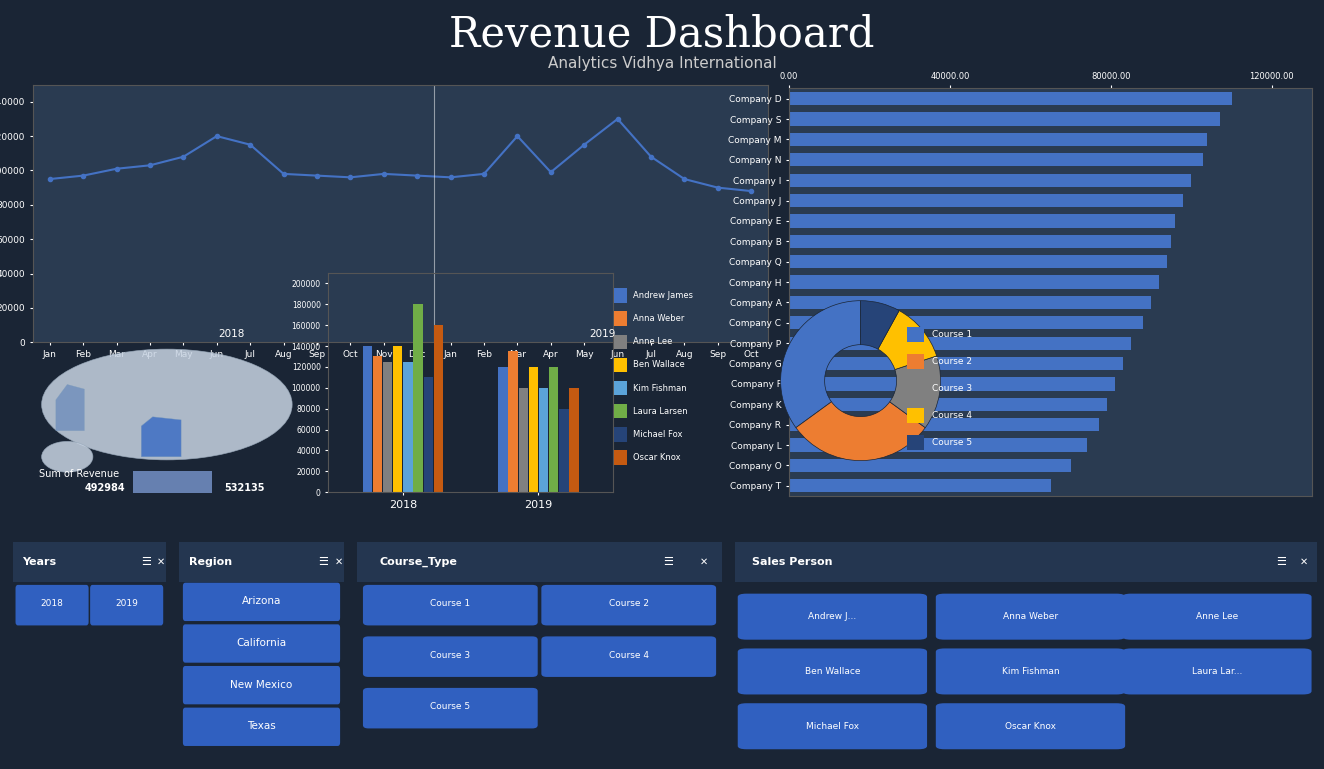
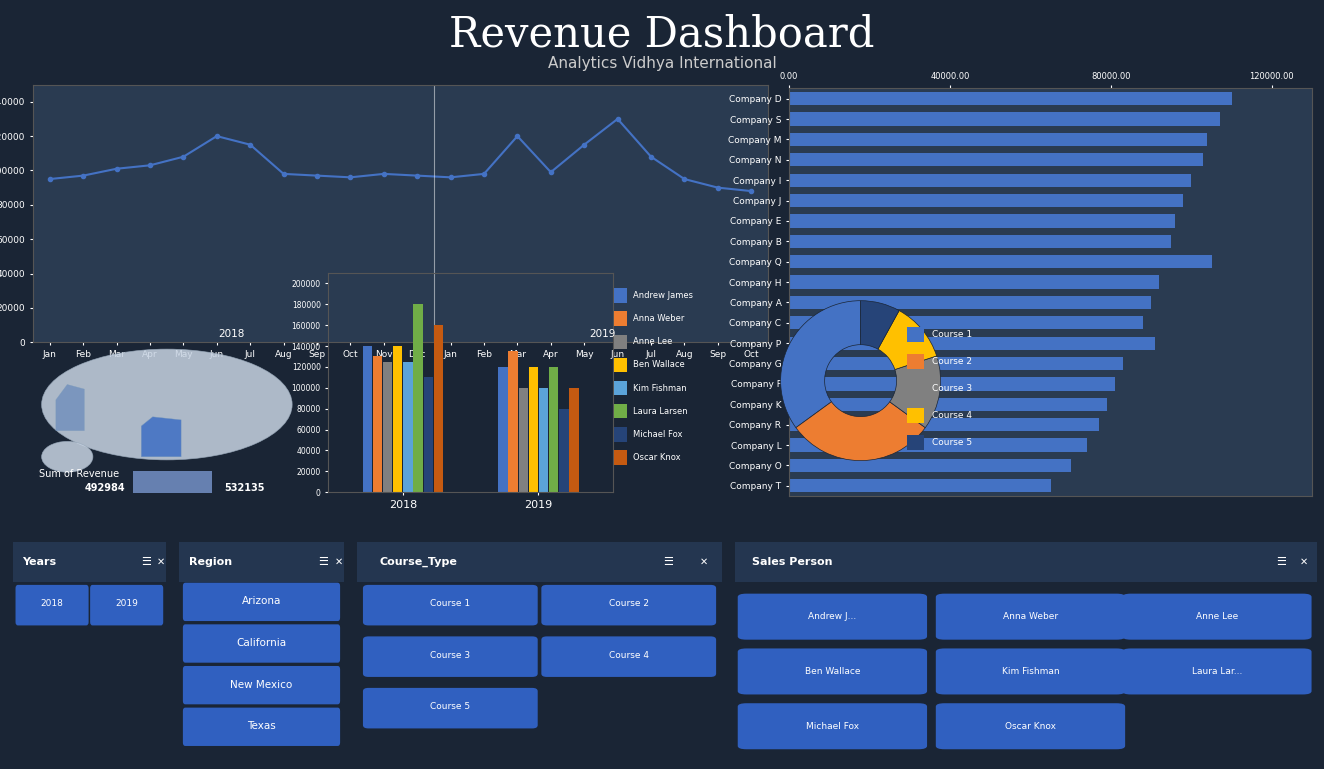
Company Q: 94000 -> 105000
Company P: 85000 -> 91000
